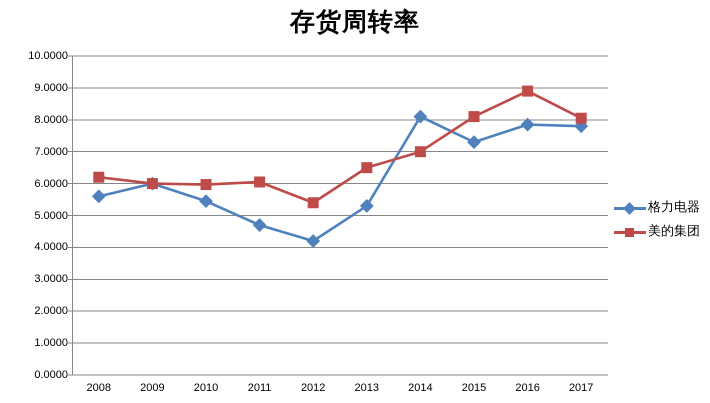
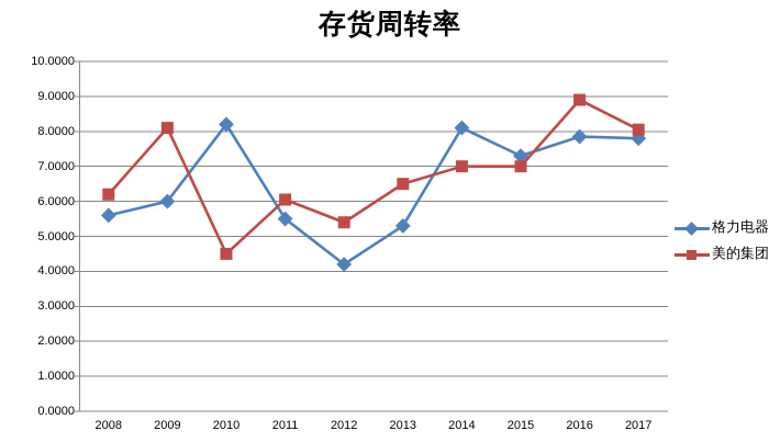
美的集团/2009: 6.0 -> 8.1
格力电器/2010: 5.5 -> 8.2
美的集团/2010: 6.0 -> 4.5
格力电器/2011: 4.7 -> 5.5
美的集团/2015: 8.1 -> 7.0
